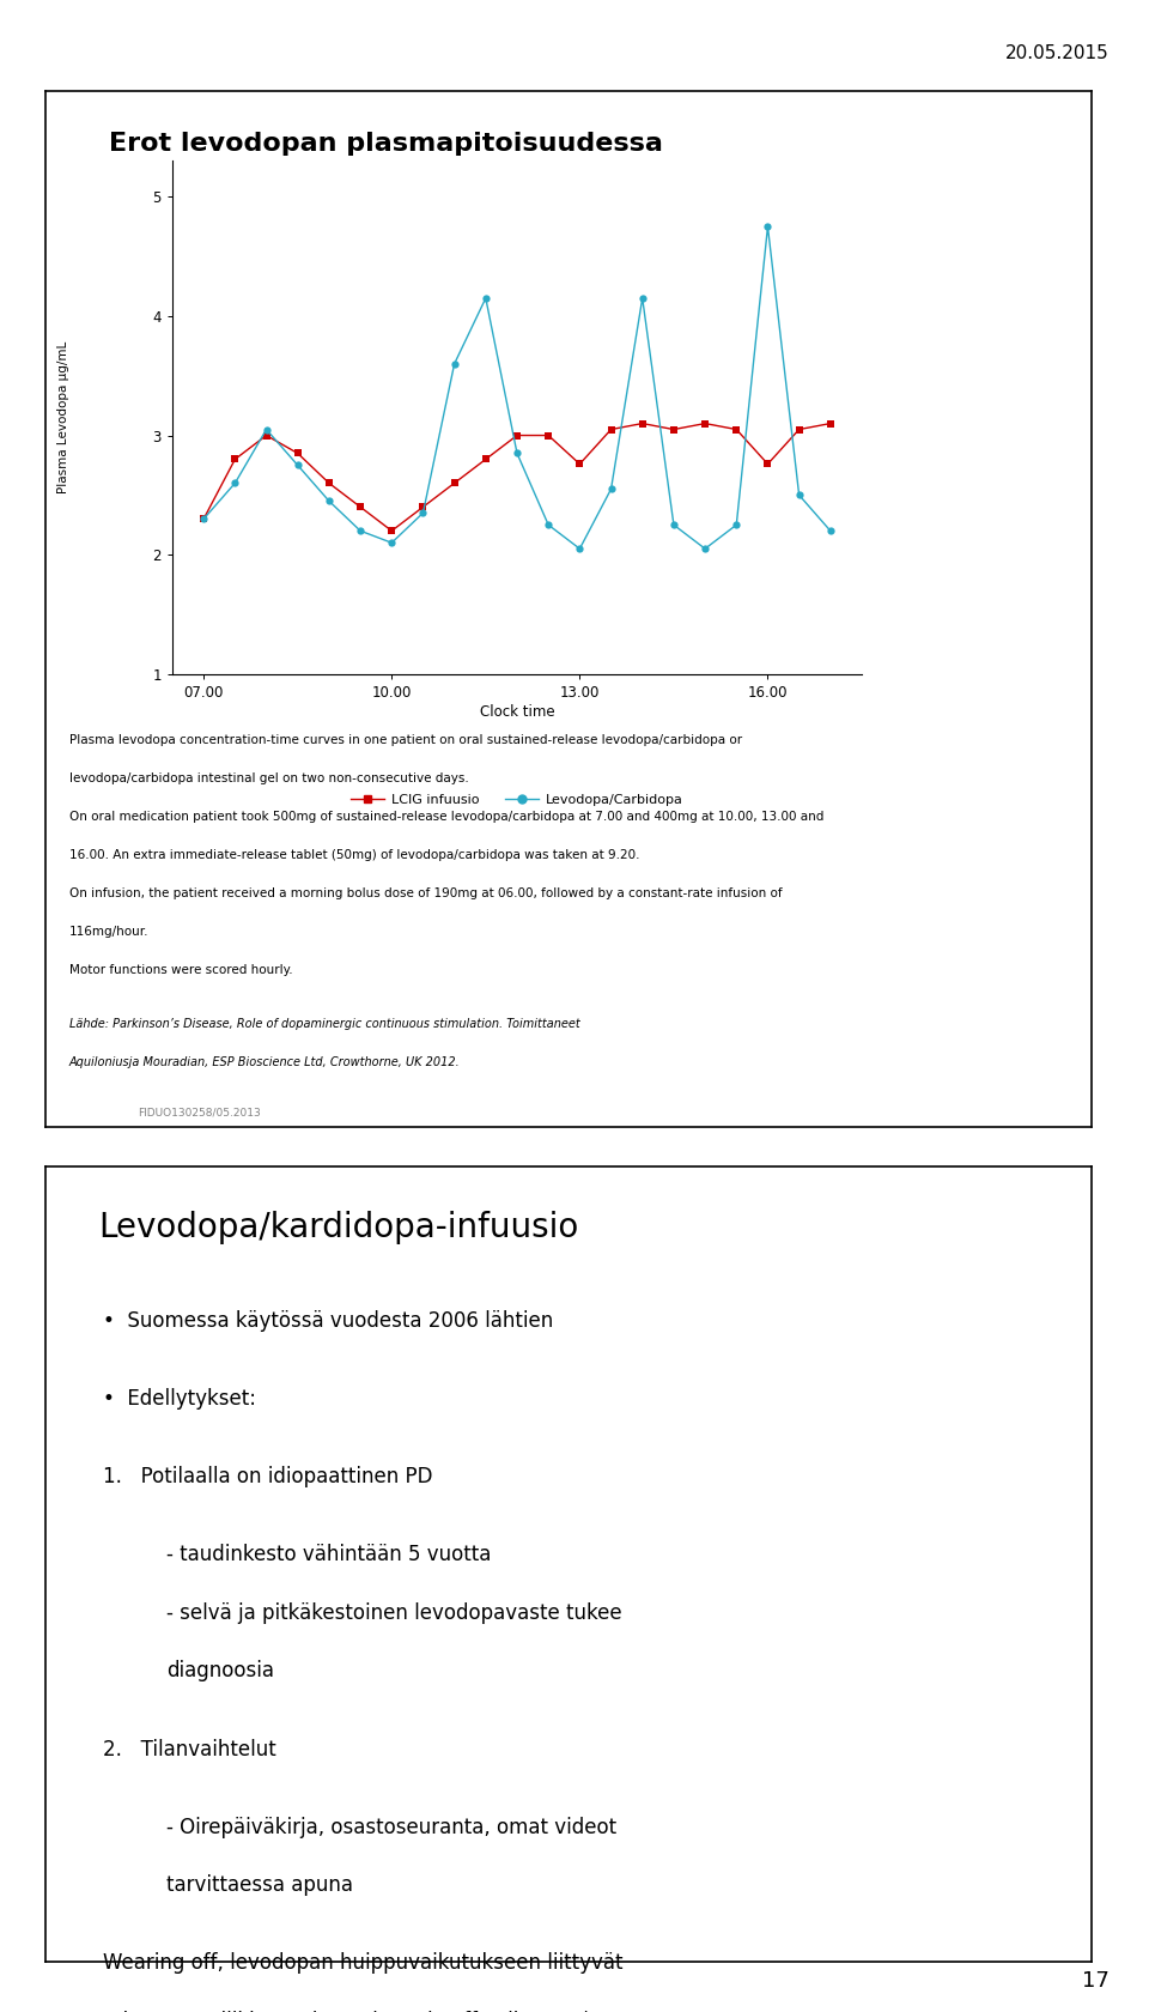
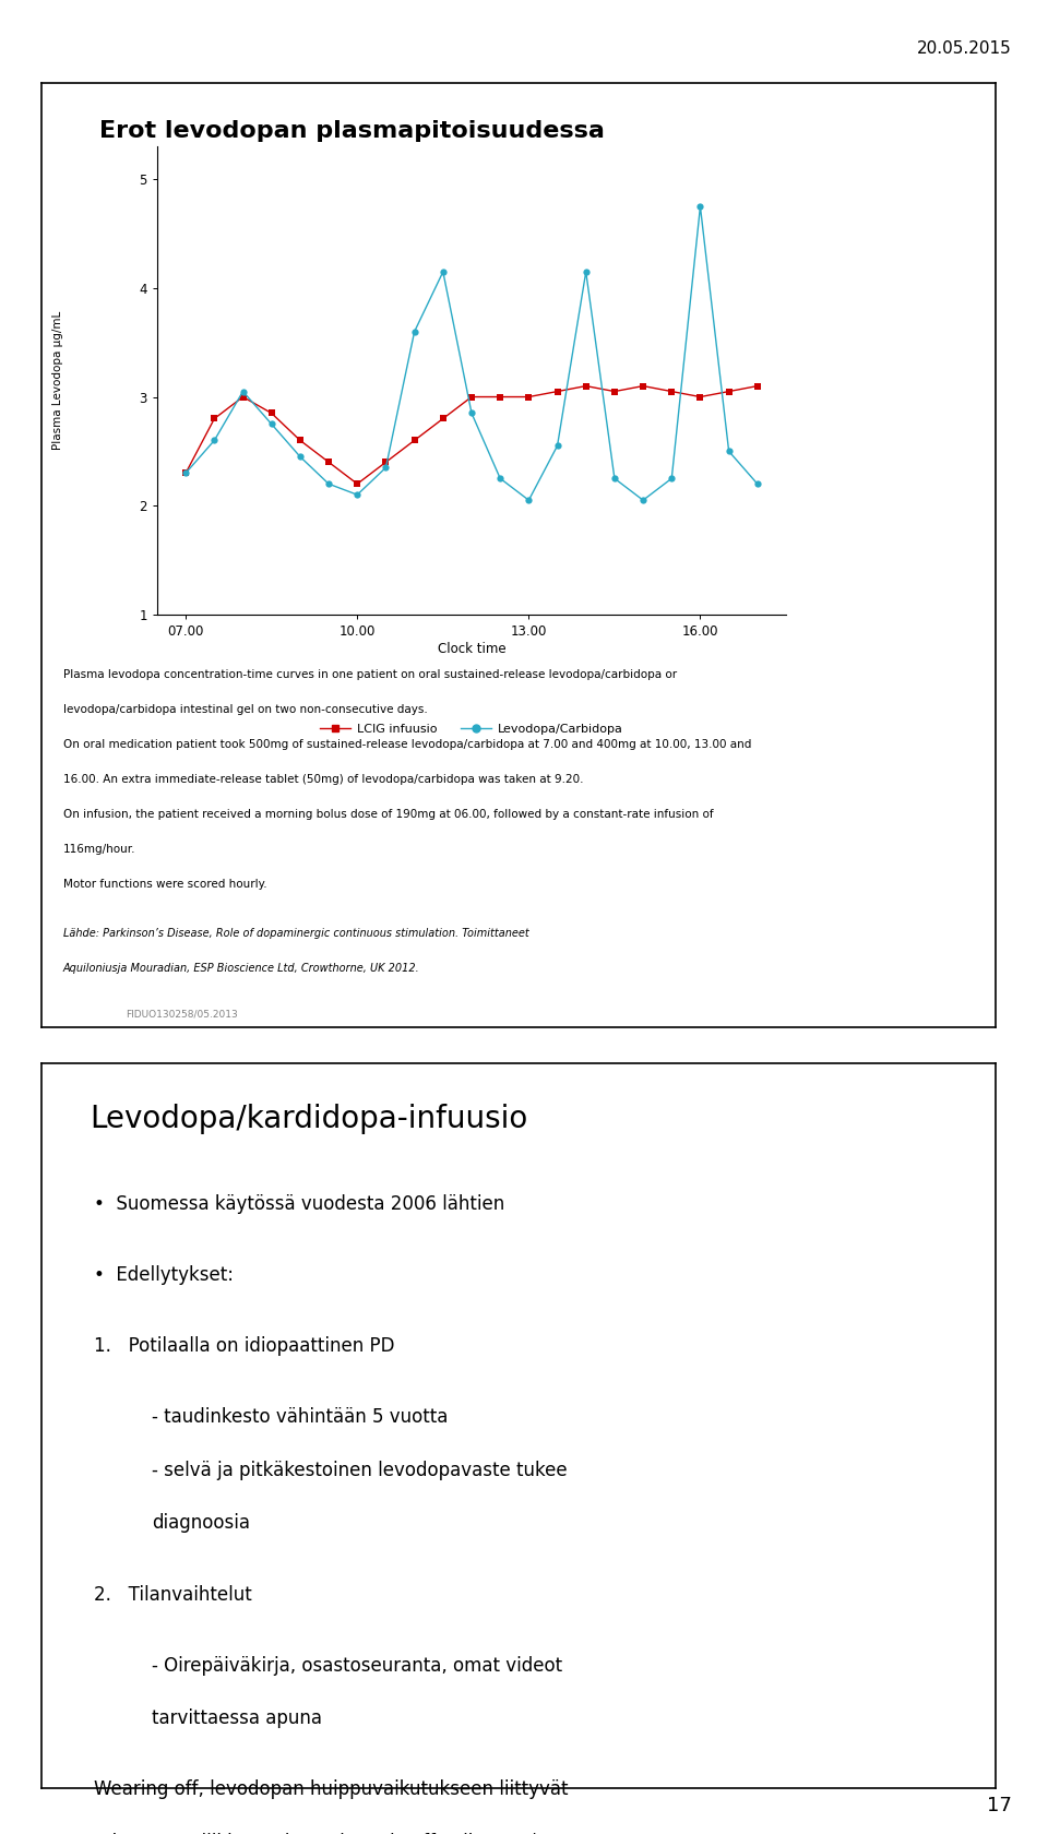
LCIG infuusio/13.00: 2.76 -> 3.00
LCIG infuusio/16.00: 2.76 -> 3.00
